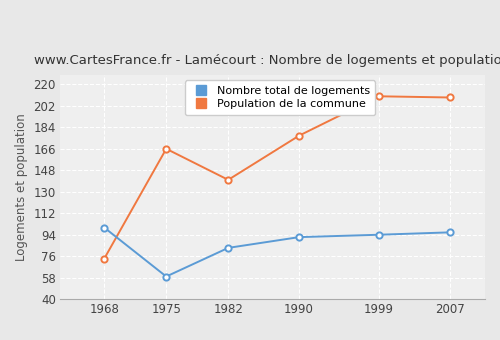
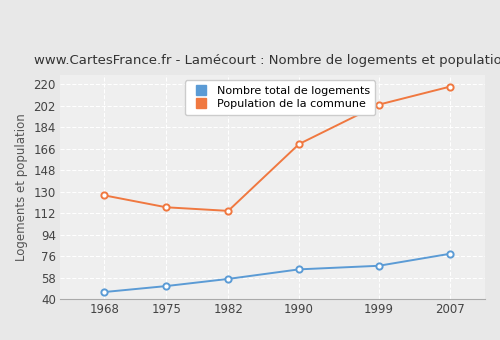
Nombre total de logements/1968: 100 -> 46
Population de la commune/1968: 74 -> 127
Nombre total de logements/1975: 59 -> 51
Population de la commune/1975: 166 -> 117
Nombre total de logements/1982: 83 -> 57
Population de la commune/1982: 140 -> 114
Nombre total de logements/1990: 92 -> 65
Population de la commune/1990: 177 -> 170
Nombre total de logements/1999: 94 -> 68
Population de la commune/1999: 210 -> 203
Nombre total de logements/2007: 96 -> 78
Population de la commune/2007: 209 -> 218
